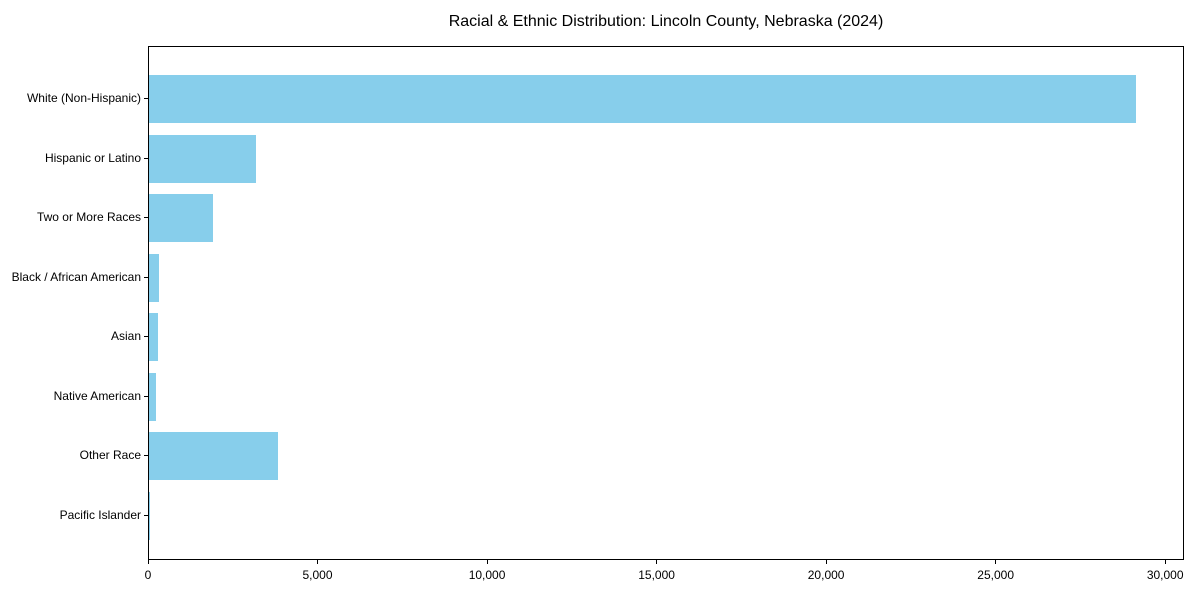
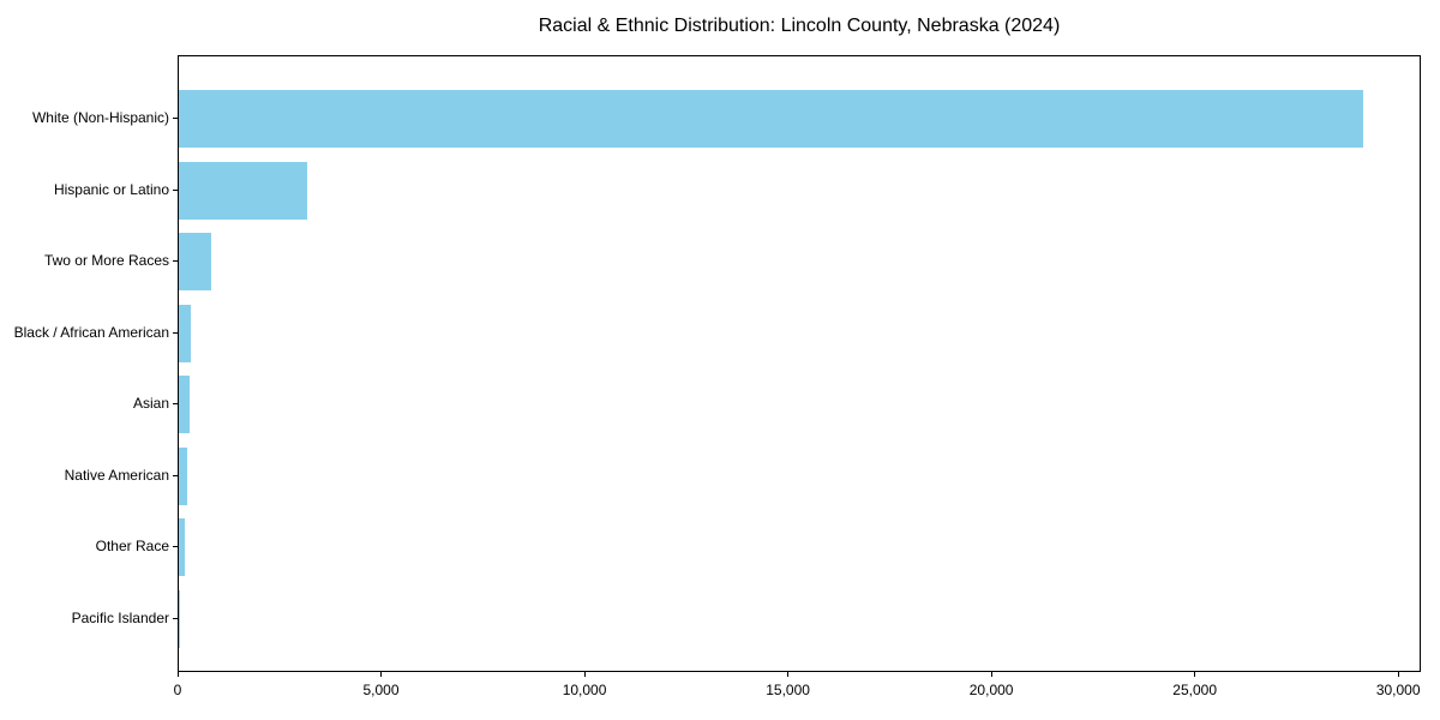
Two or More Races: 1900 -> 800
Other Race: 3800 -> 200
